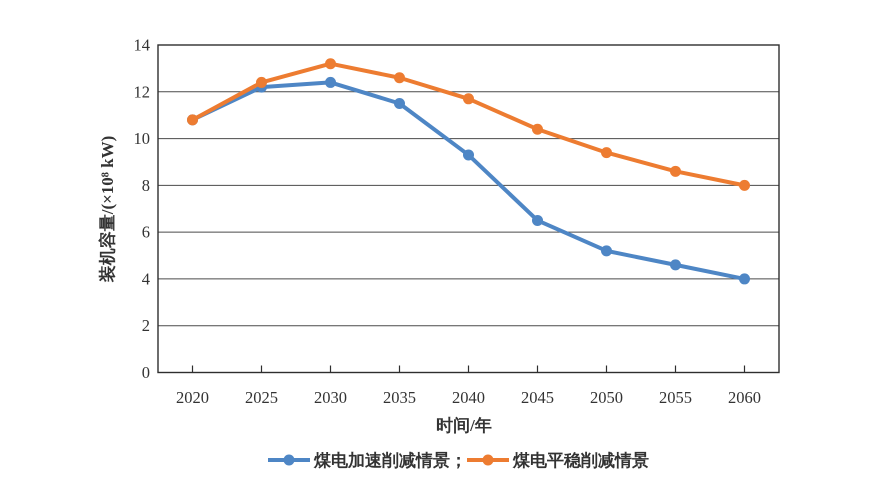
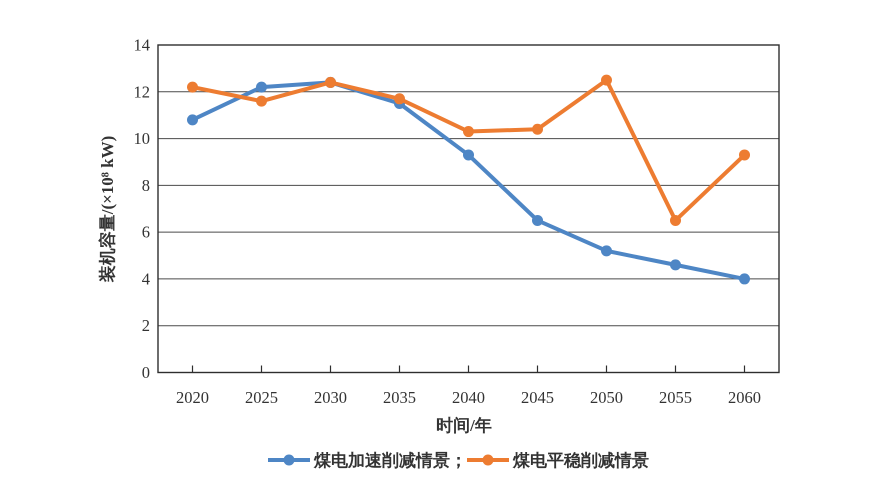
煤电平稳削减情景/2020: 10.8 -> 12.2
煤电平稳削减情景/2025: 12.4 -> 11.6
煤电平稳削减情景/2030: 13.2 -> 12.4
煤电平稳削减情景/2035: 12.6 -> 11.7
煤电平稳削减情景/2040: 11.7 -> 10.3
煤电平稳削减情景/2050: 9.4 -> 12.5
煤电平稳削减情景/2055: 8.6 -> 6.5
煤电平稳削减情景/2060: 8.0 -> 9.3
